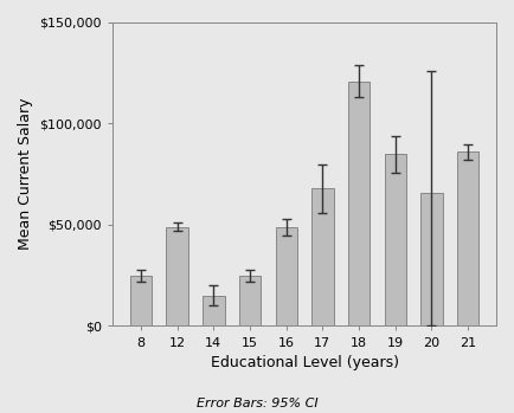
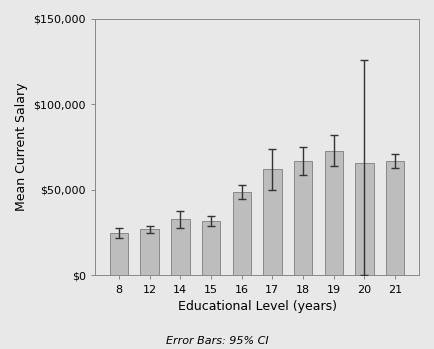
12: $49,000 -> $27,000
14: $15,000 -> $33,000
15: $25,000 -> $32,000
17: $68,000 -> $62,000
18: $121,000 -> $67,000
19: $85,000 -> $73,000
21: $86,000 -> $67,000
